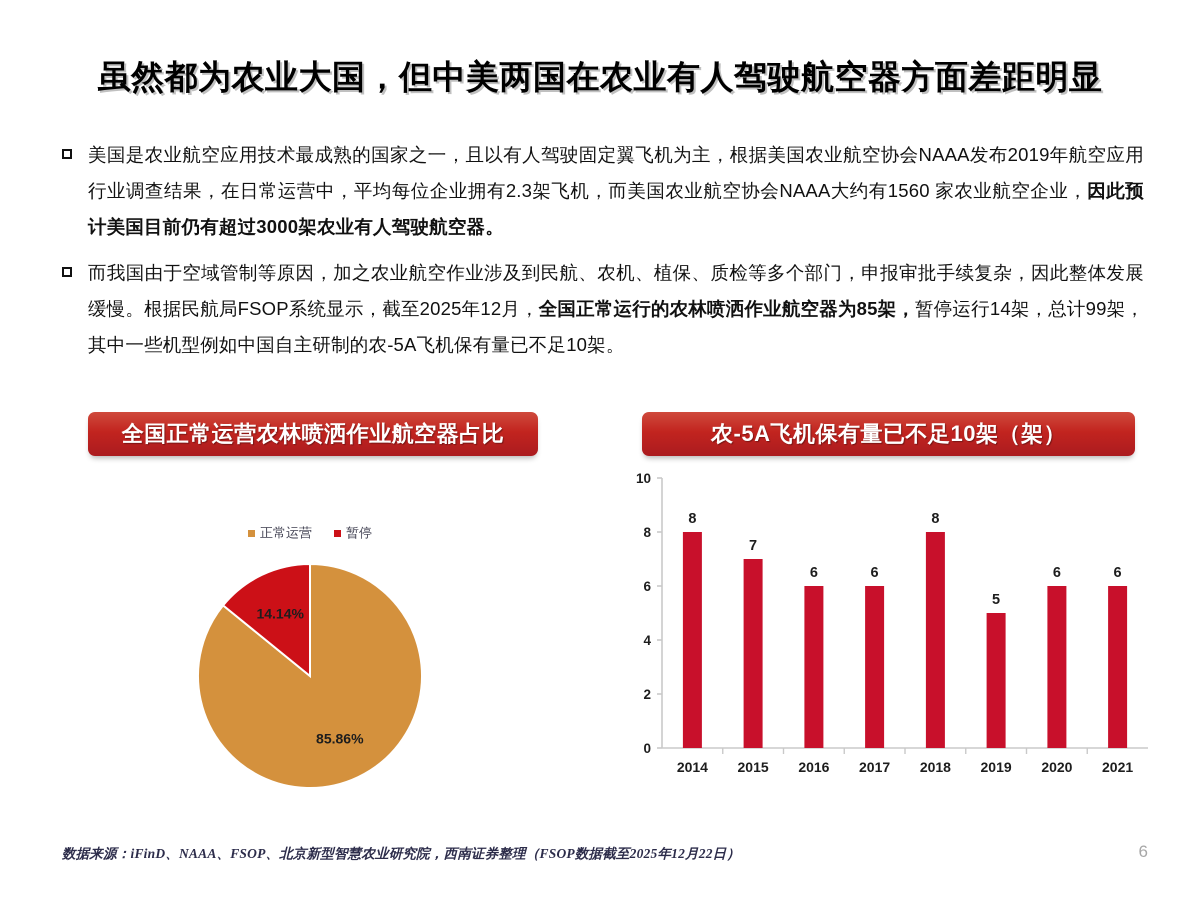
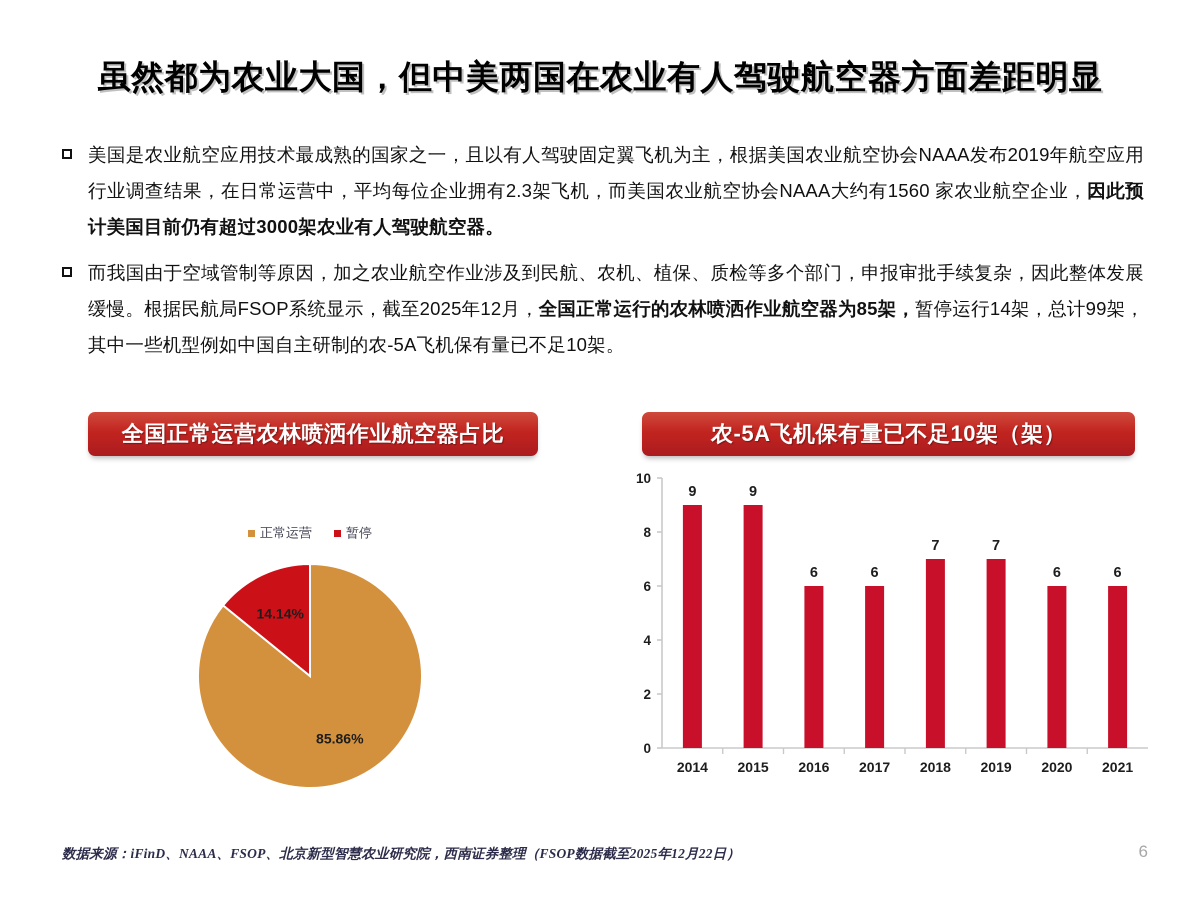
农-5A飞机保有量已不足10架（架）/2014: 8 -> 9
农-5A飞机保有量已不足10架（架）/2015: 7 -> 9
农-5A飞机保有量已不足10架（架）/2018: 8 -> 7
农-5A飞机保有量已不足10架（架）/2019: 5 -> 7
